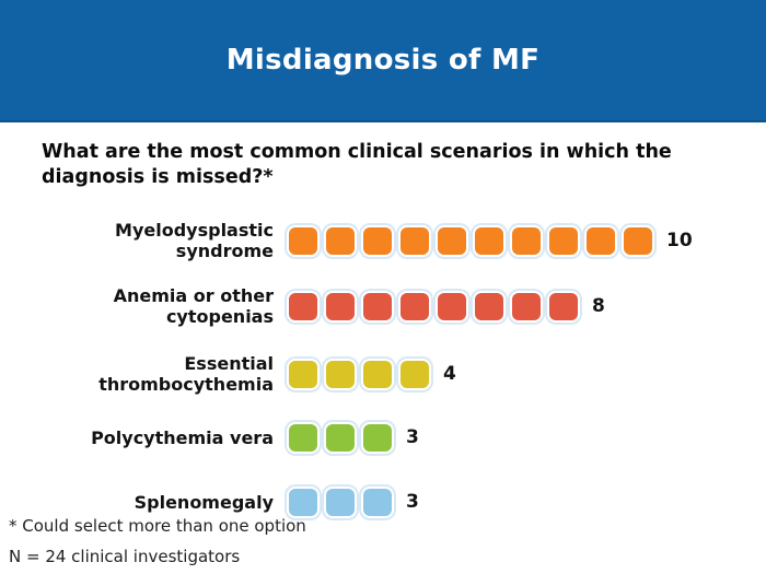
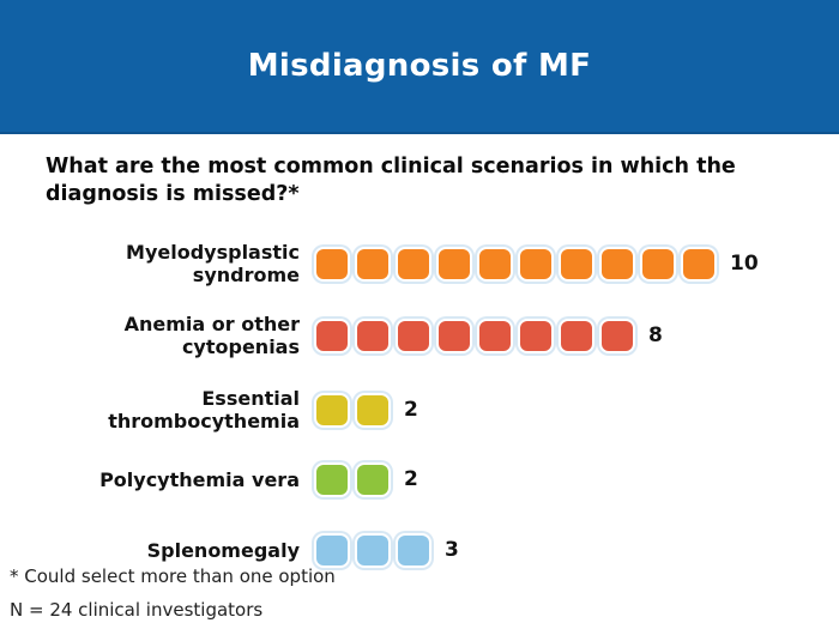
Essential thrombocythemia: 4 -> 2
Polycythemia vera: 3 -> 2
